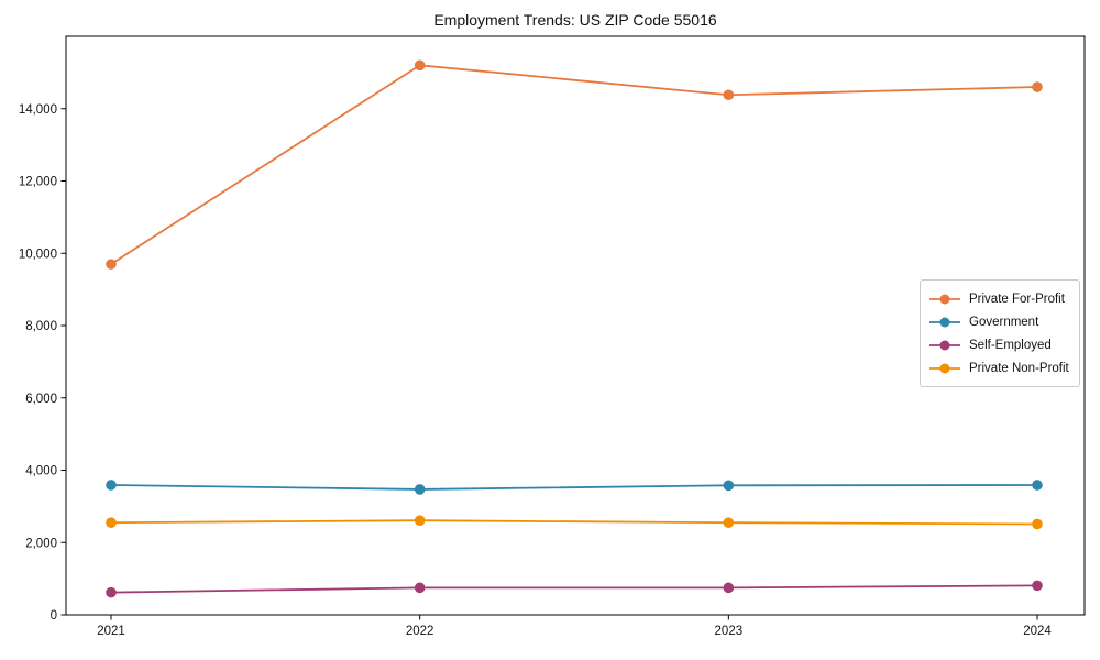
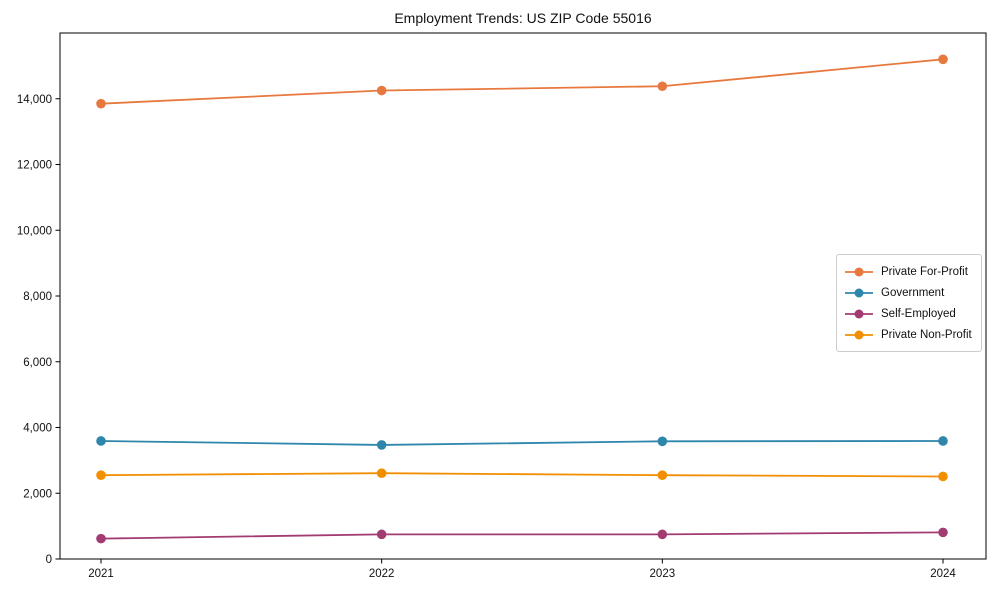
Private For-Profit/2021: 9700 -> 13800
Private For-Profit/2022: 15200 -> 14200
Private For-Profit/2024: 14600 -> 15200
